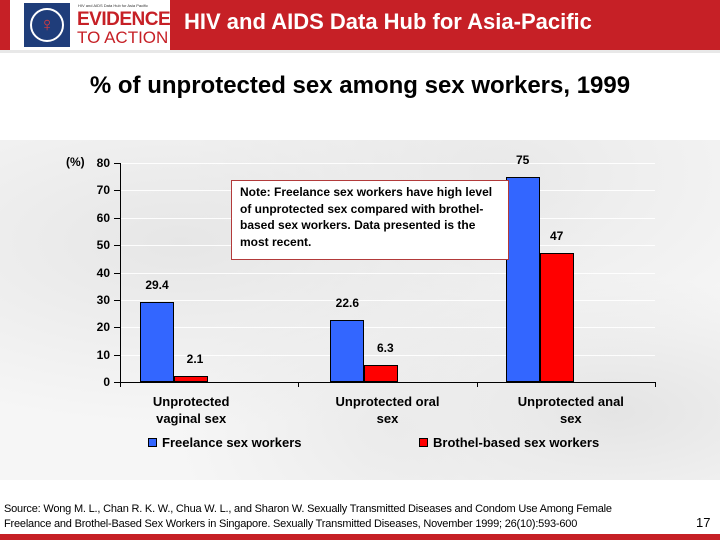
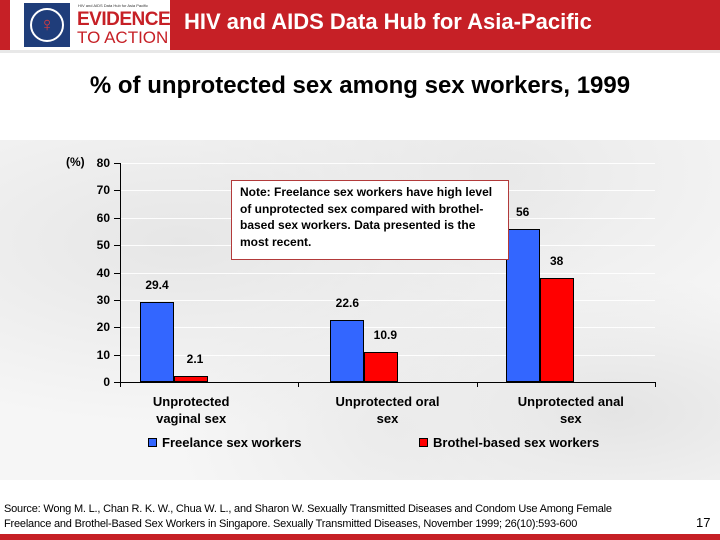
Brothel-based sex workers/Unprotected oral sex: 6.3 -> 10.9
Freelance sex workers/Unprotected anal sex: 75 -> 56
Brothel-based sex workers/Unprotected anal sex: 47 -> 38
